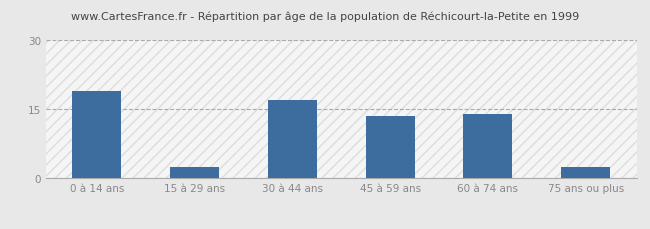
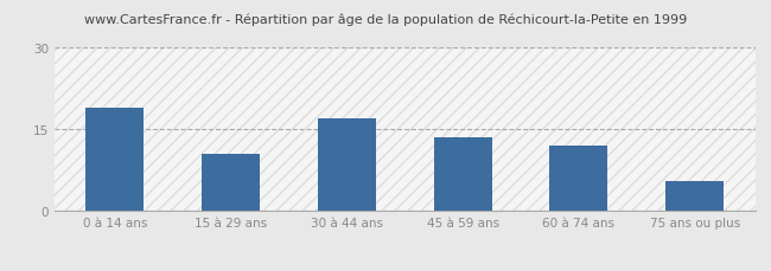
15 à 29 ans: 2.5 -> 10.5
60 à 74 ans: 14.0 -> 12.0
75 ans ou plus: 2.5 -> 5.5
